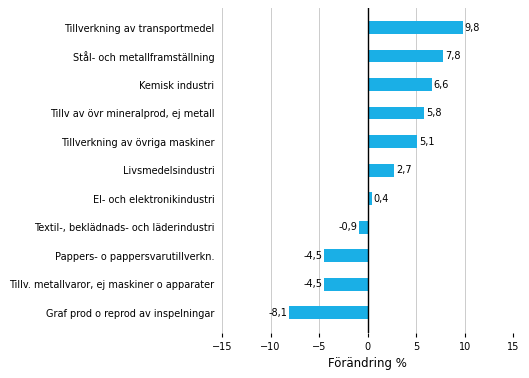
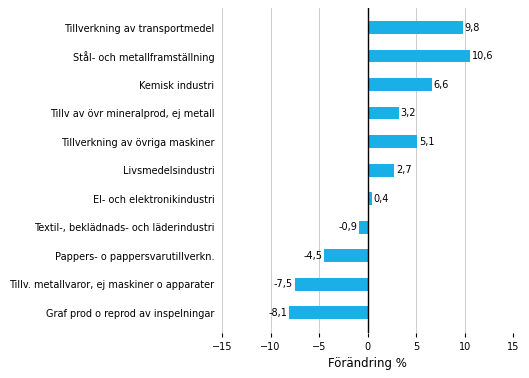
Stål- och metallframställning: 7,8 -> 10,6
Tillv av övr mineralprod, ej metall: 5,8 -> 3,2
Tillv. metallvaror, ej maskiner o apparater: -4,5 -> -7,5
